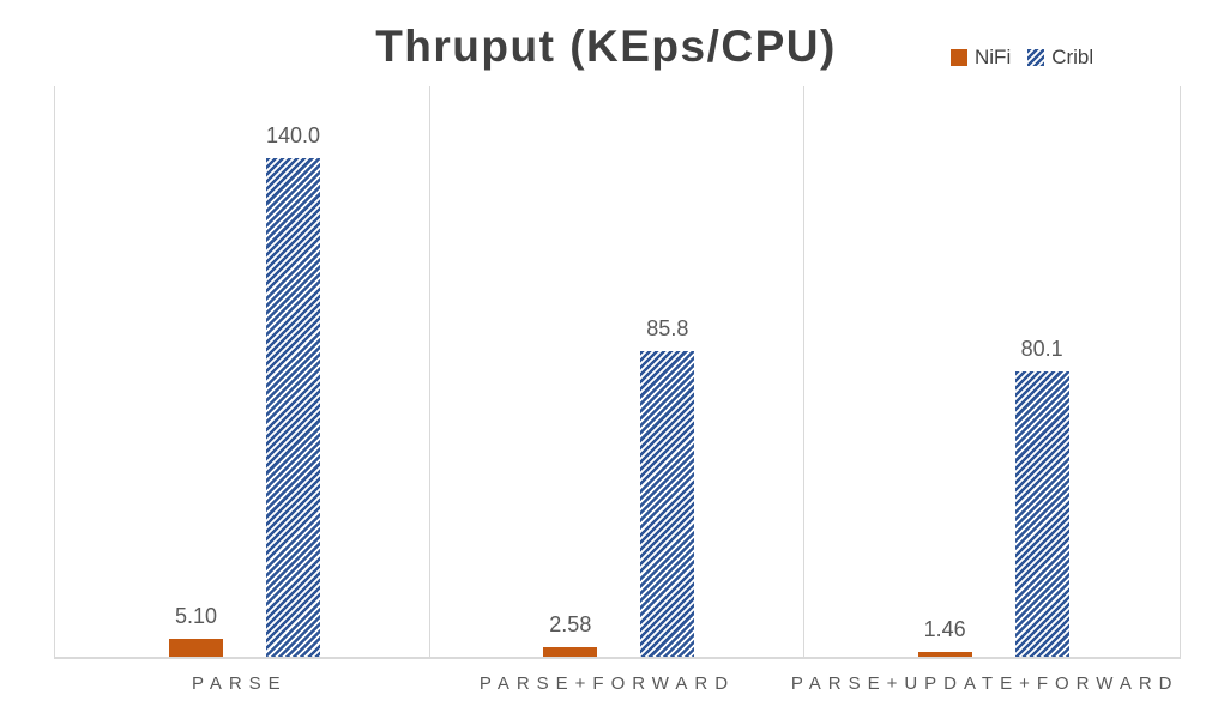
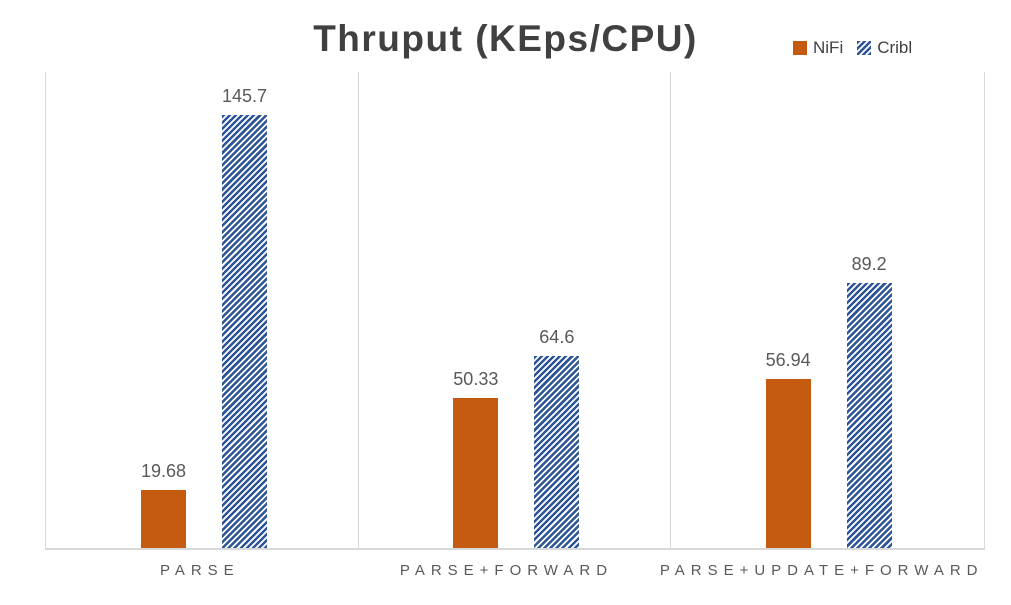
NiFi/PARSE: 5.10 -> 19.68
Cribl/PARSE: 140.0 -> 145.7
NiFi/PARSE+FORWARD: 2.58 -> 50.33
Cribl/PARSE+FORWARD: 85.8 -> 64.6
NiFi/PARSE+UPDATE+FORWARD: 1.46 -> 56.94
Cribl/PARSE+UPDATE+FORWARD: 80.1 -> 89.2
